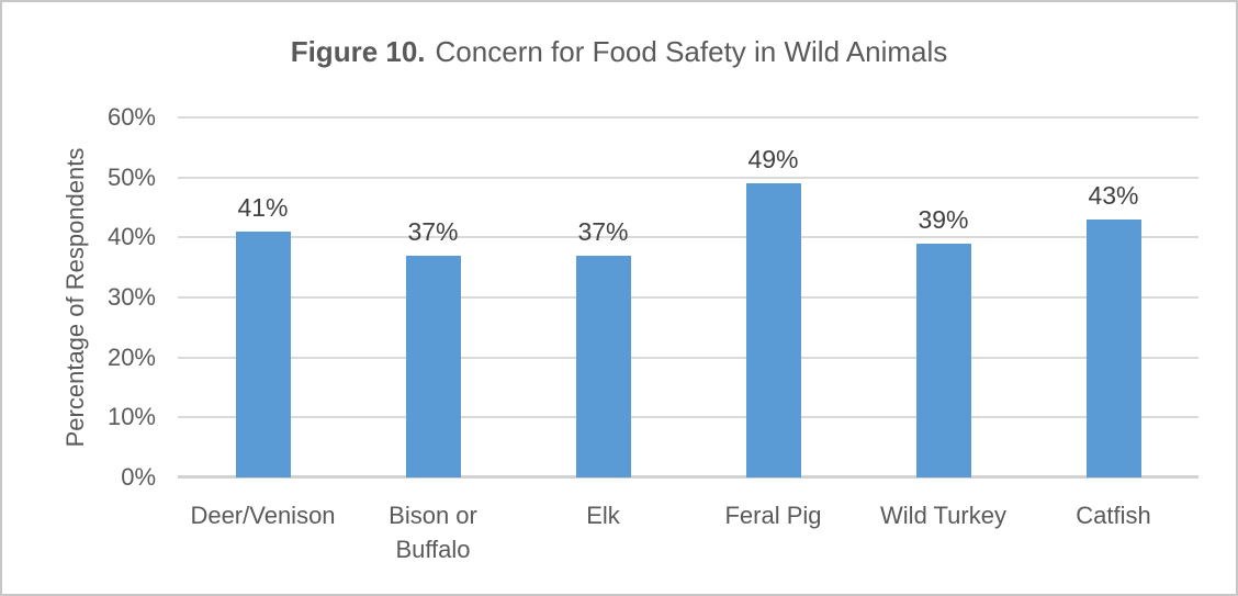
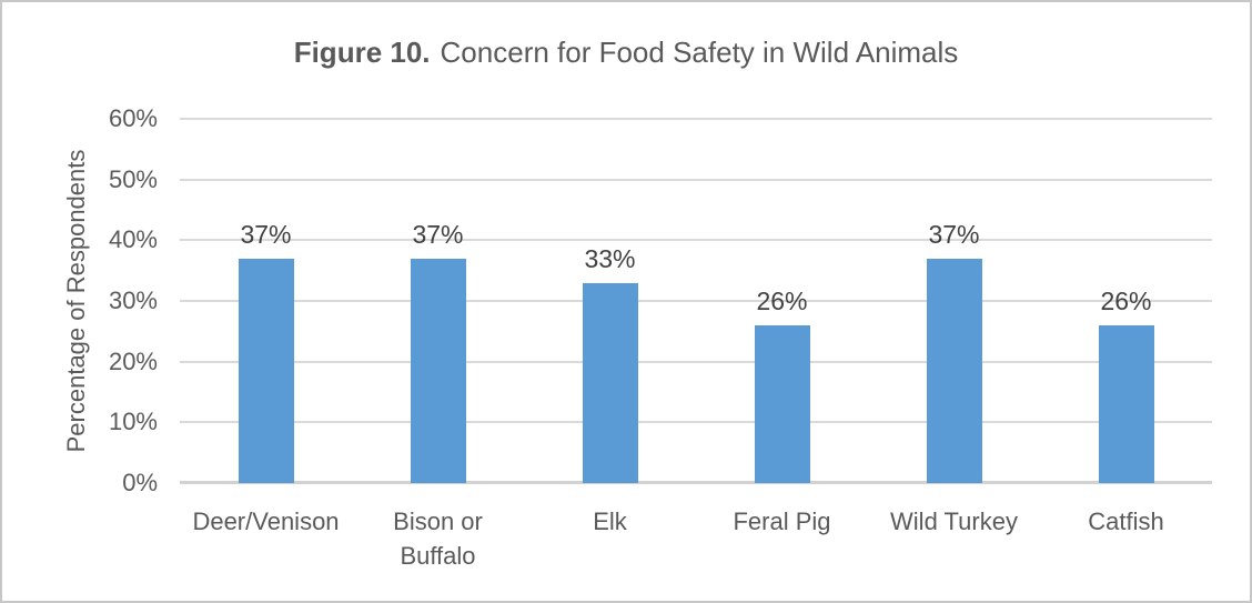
Deer/Venison: 41% -> 37%
Elk: 37% -> 33%
Feral Pig: 49% -> 26%
Wild Turkey: 39% -> 37%
Catfish: 43% -> 26%
